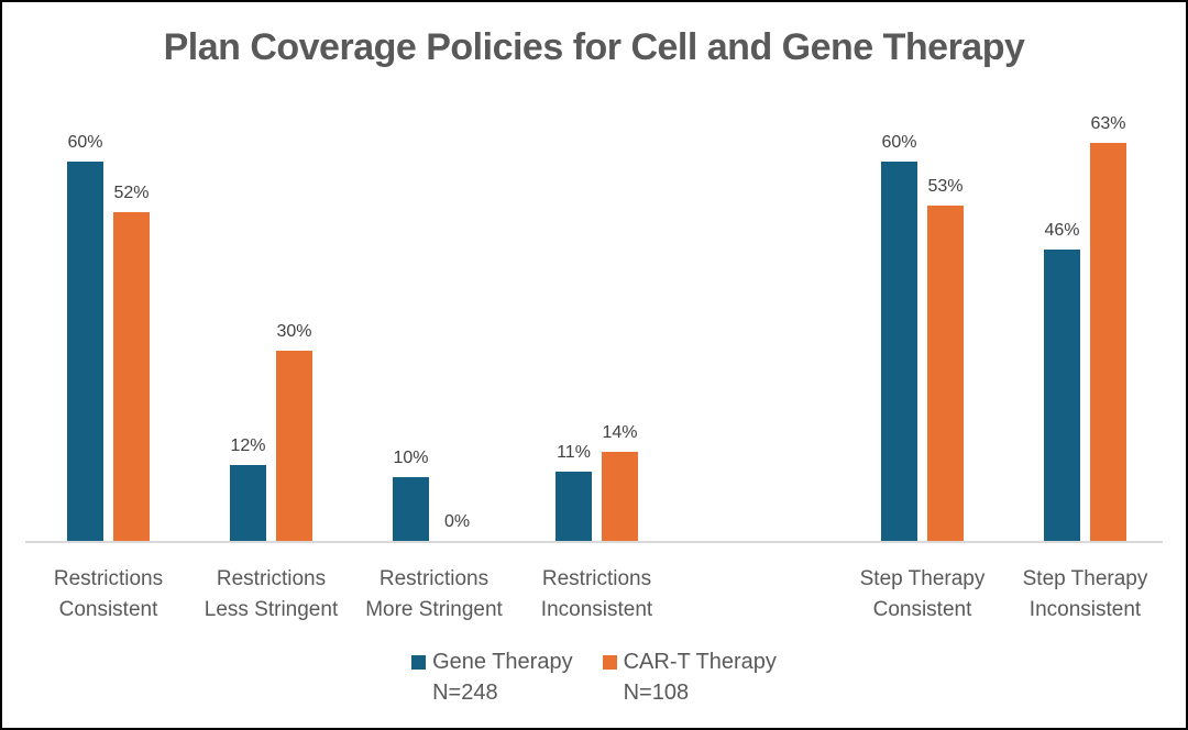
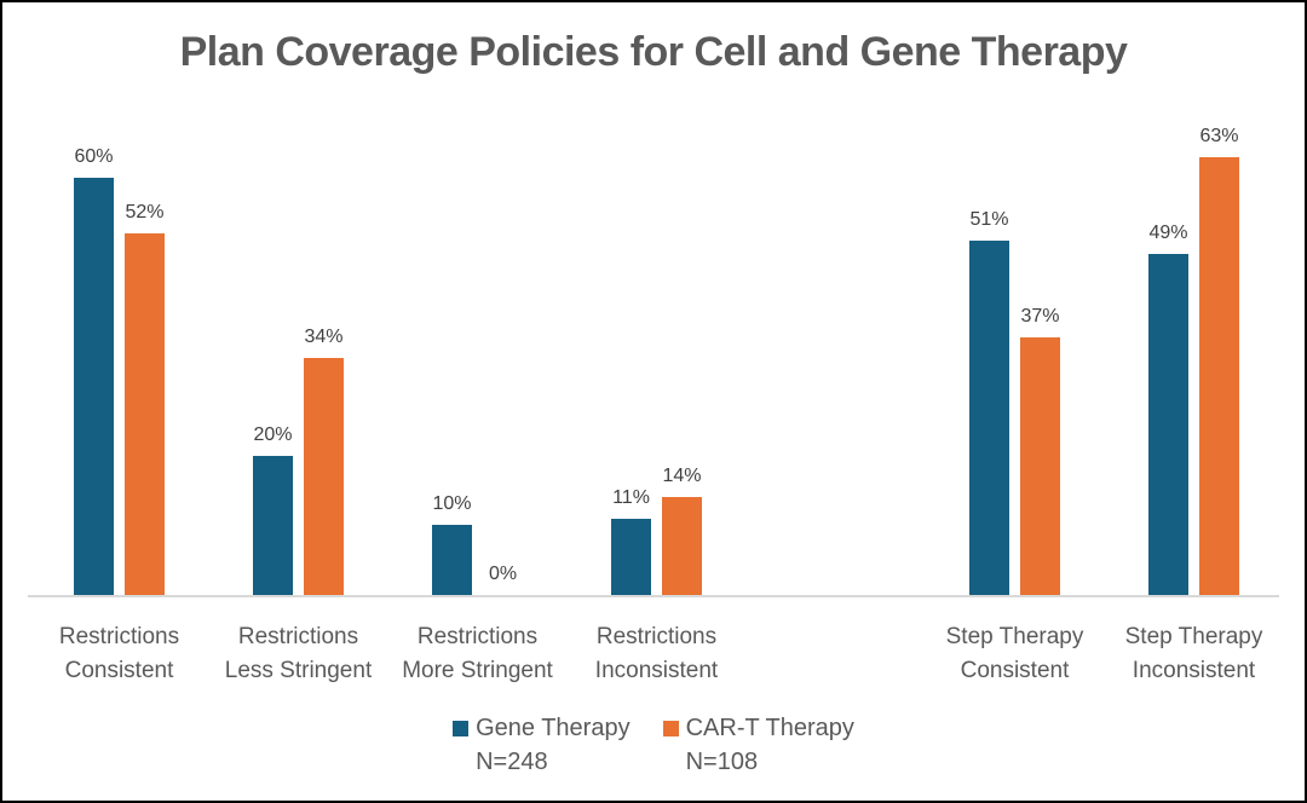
Gene Therapy/Restrictions Less Stringent: 12% -> 20%
CAR-T Therapy/Restrictions Less Stringent: 30% -> 34%
Gene Therapy/Step Therapy Consistent: 60% -> 51%
CAR-T Therapy/Step Therapy Consistent: 53% -> 37%
Gene Therapy/Step Therapy Inconsistent: 46% -> 49%
